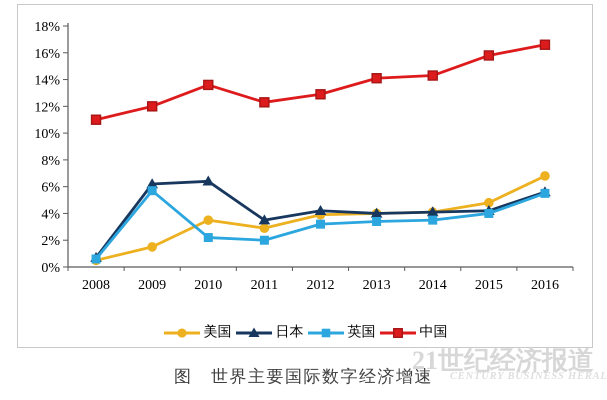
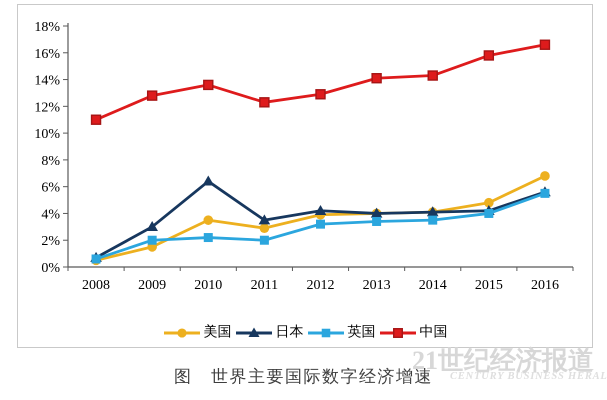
日本/2009: 6.2% -> 3.0%
英国/2009: 5.7% -> 2.0%
中国/2009: 12.0% -> 12.8%
